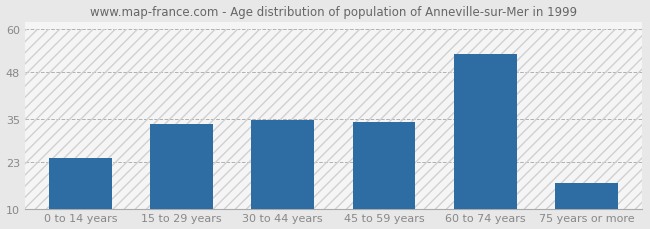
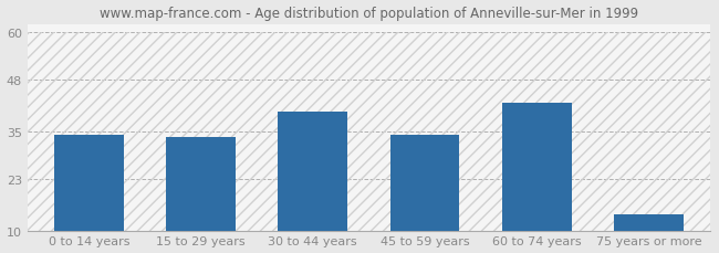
0 to 14 years: 24.0 -> 34.0
30 to 44 years: 34.5 -> 40.0
60 to 74 years: 53.0 -> 42.0
75 years or more: 17.0 -> 14.0
